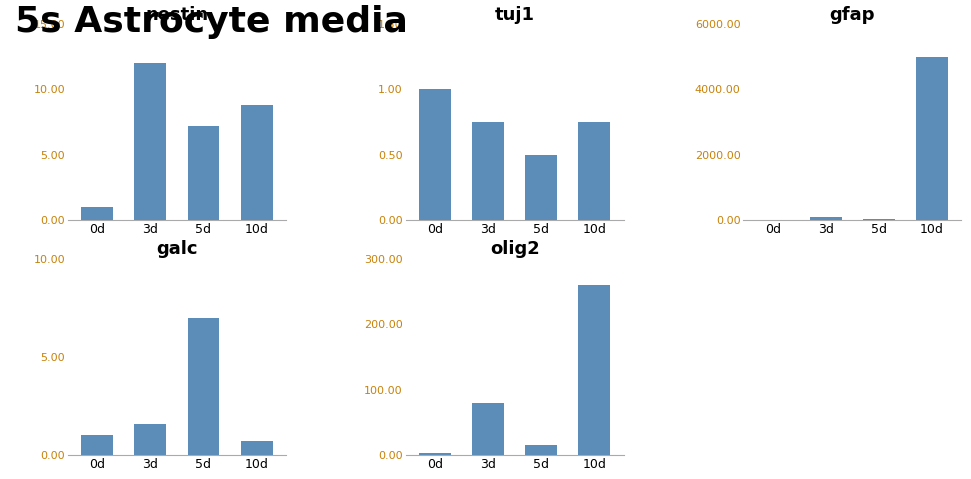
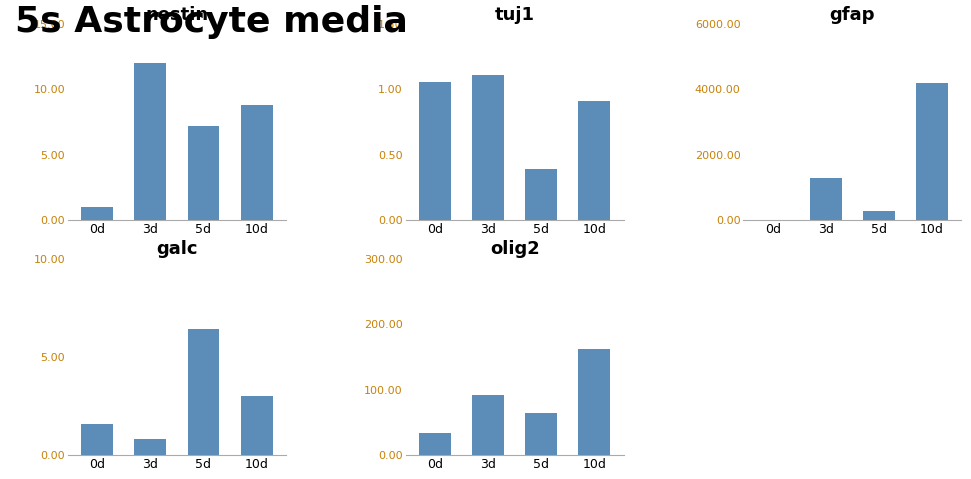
tuj1/0d: 1.00 -> 1.06
tuj1/3d: 0.75 -> 1.11
tuj1/5d: 0.50 -> 0.39
tuj1/10d: 0.75 -> 0.91
gfap/3d: 100 -> 1300
gfap/5d: 30 -> 300
gfap/10d: 5000 -> 4200
galc/0d: 1.0 -> 1.6
galc/3d: 1.6 -> 0.8
galc/5d: 7.0 -> 6.4
galc/10d: 0.7 -> 3.0
olig2/0d: 3 -> 34
olig2/3d: 80 -> 92
olig2/5d: 15 -> 64
olig2/10d: 260 -> 162
